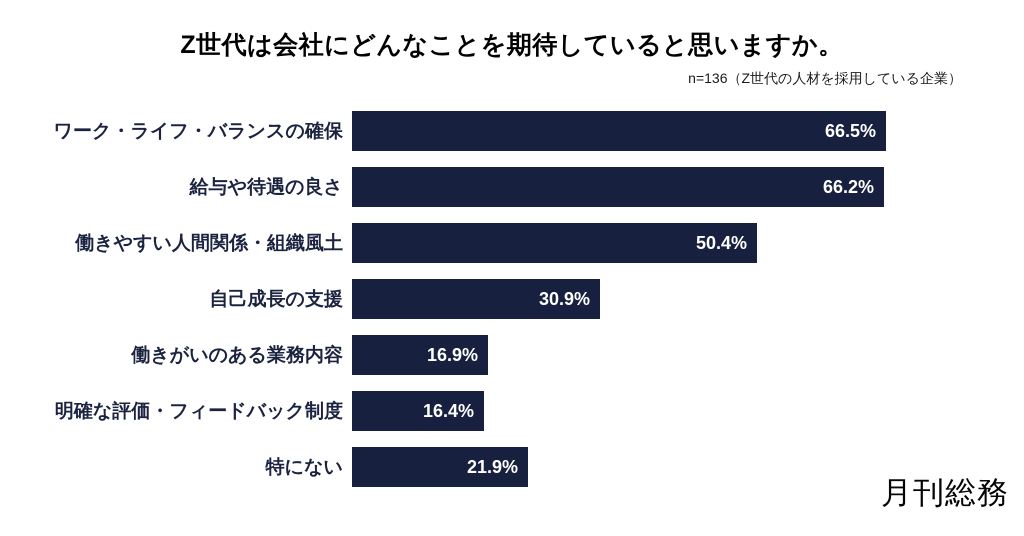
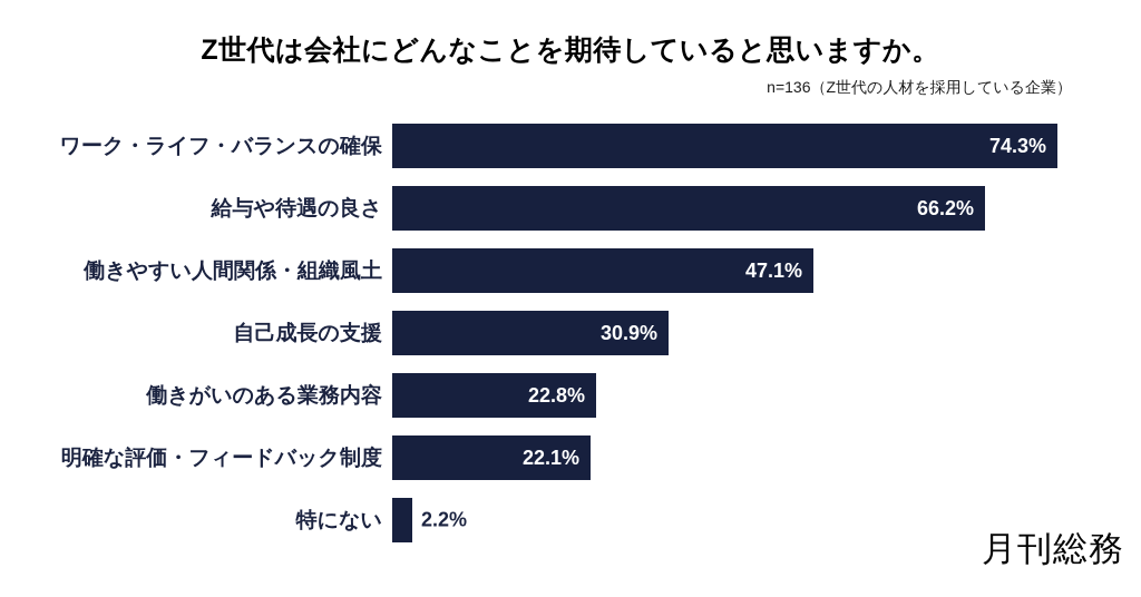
ワーク・ライフ・バランスの確保: 66.5% -> 74.3%
働きやすい人間関係・組織風土: 50.4% -> 47.1%
働きがいのある業務内容: 16.9% -> 22.8%
明確な評価・フィードバック制度: 16.4% -> 22.1%
特にない: 21.9% -> 2.2%
